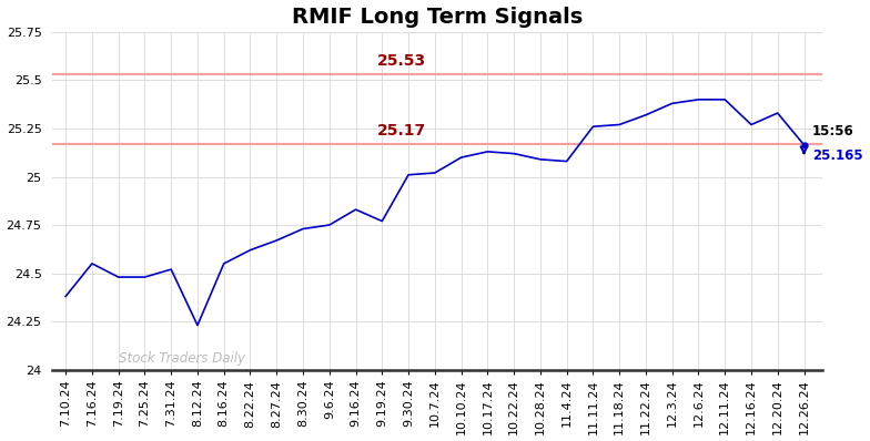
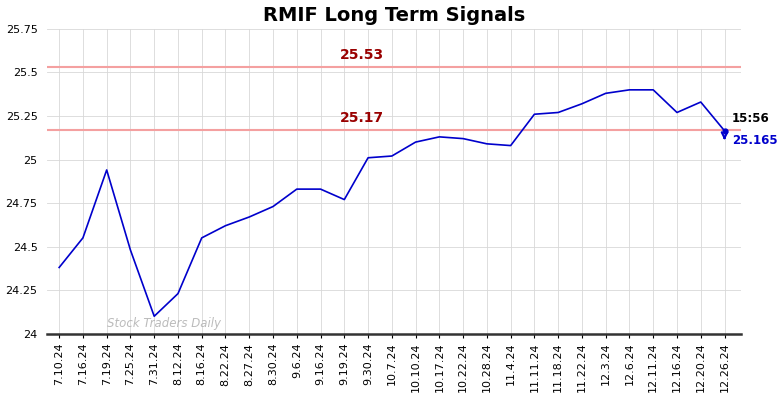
7.19.24: 24.48 -> 24.94
7.31.24: 24.52 -> 24.10
9.6.24: 24.75 -> 24.83
